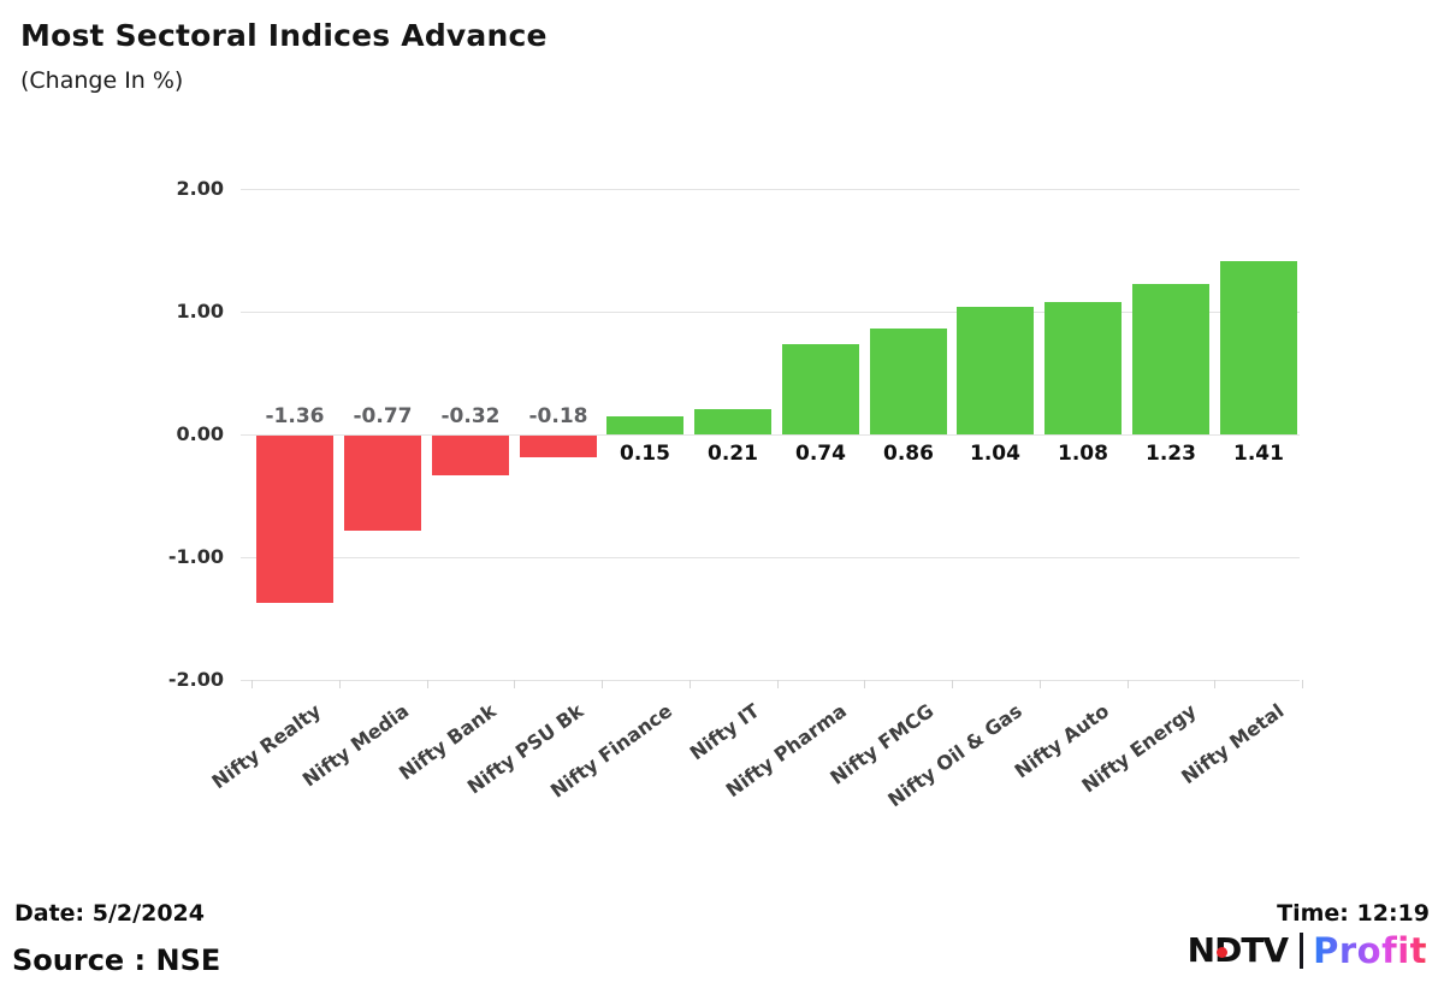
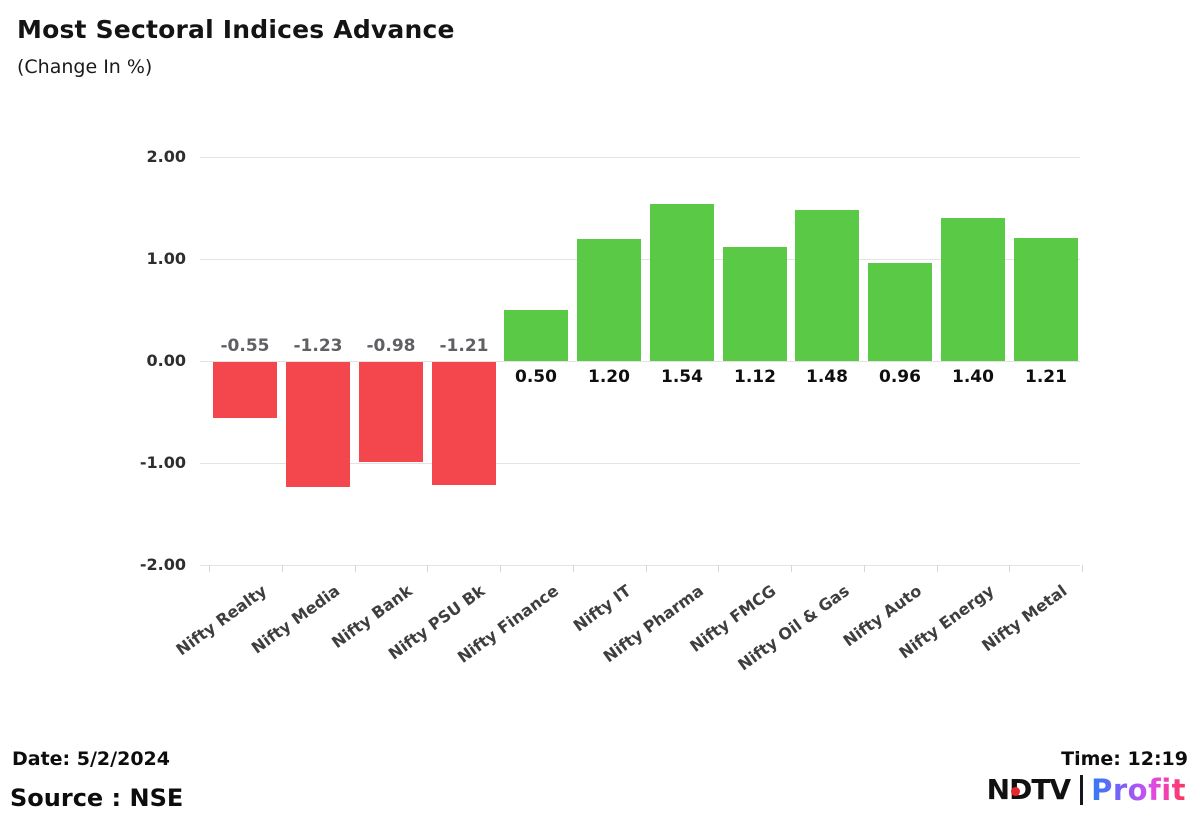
Nifty Realty: -1.36 -> -0.55
Nifty Media: -0.77 -> -1.23
Nifty Bank: -0.32 -> -0.98
Nifty PSU Bk: -0.18 -> -1.21
Nifty Finance: 0.15 -> 0.50
Nifty IT: 0.21 -> 1.20
Nifty Pharma: 0.74 -> 1.54
Nifty FMCG: 0.86 -> 1.12
Nifty Oil & Gas: 1.04 -> 1.48
Nifty Auto: 1.08 -> 0.96
Nifty Energy: 1.23 -> 1.40
Nifty Metal: 1.41 -> 1.21
